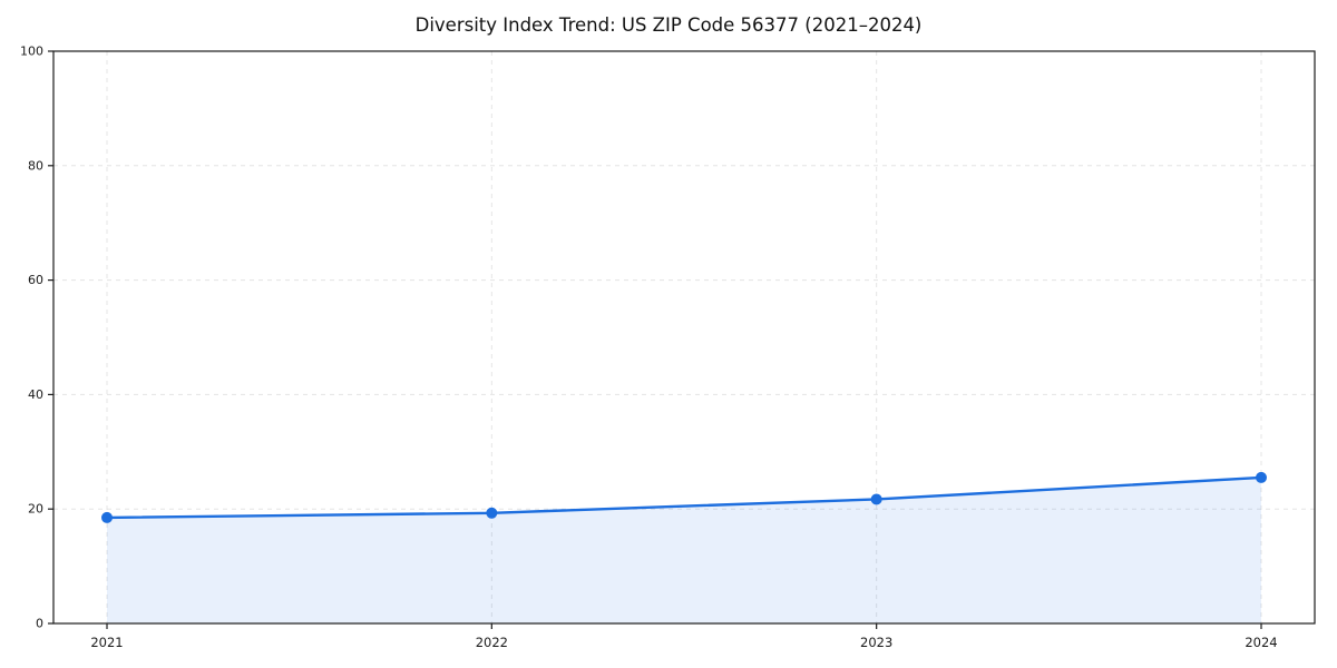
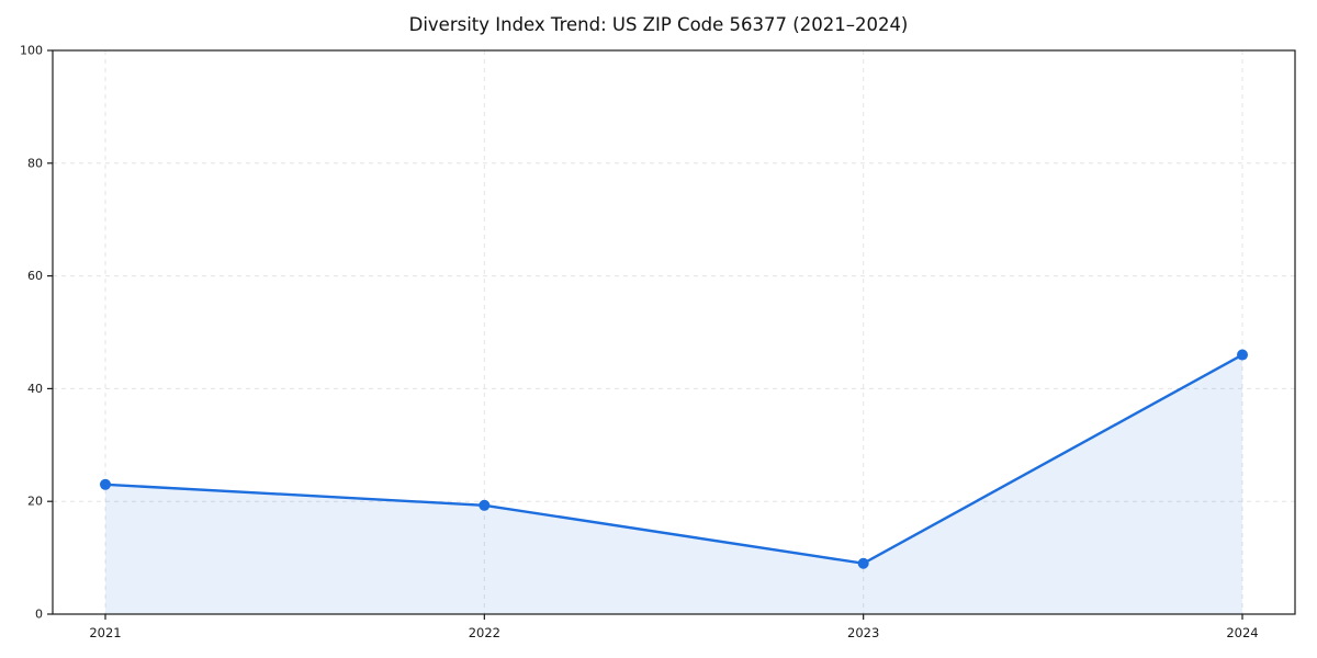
2021: 18 -> 23
2023: 22 -> 9
2024: 26 -> 46
